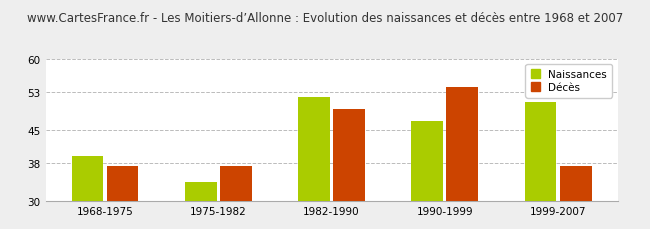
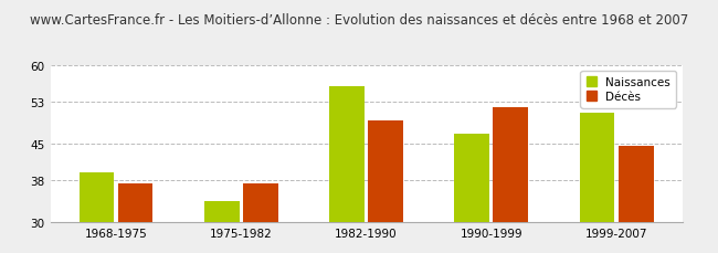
Naissances/1982-1990: 52.0 -> 56.0
Décès/1990-1999: 54.0 -> 52.0
Décès/1999-2007: 37.5 -> 44.5
